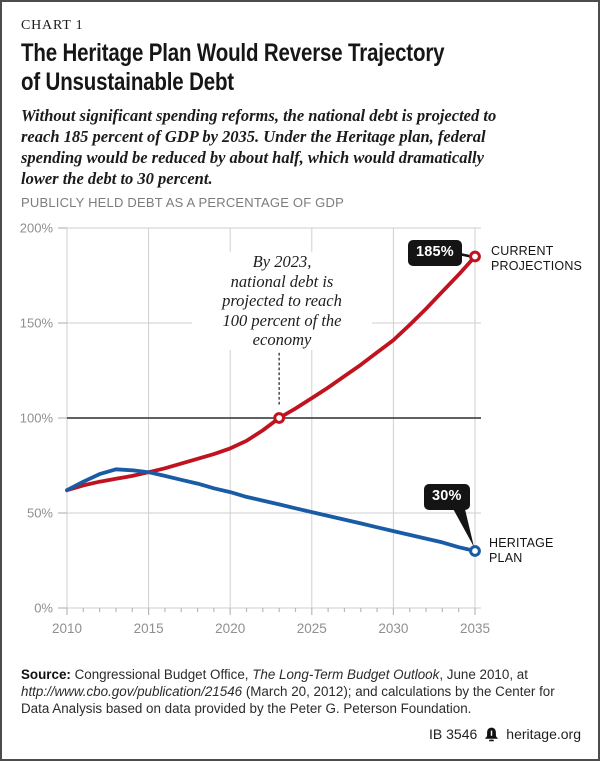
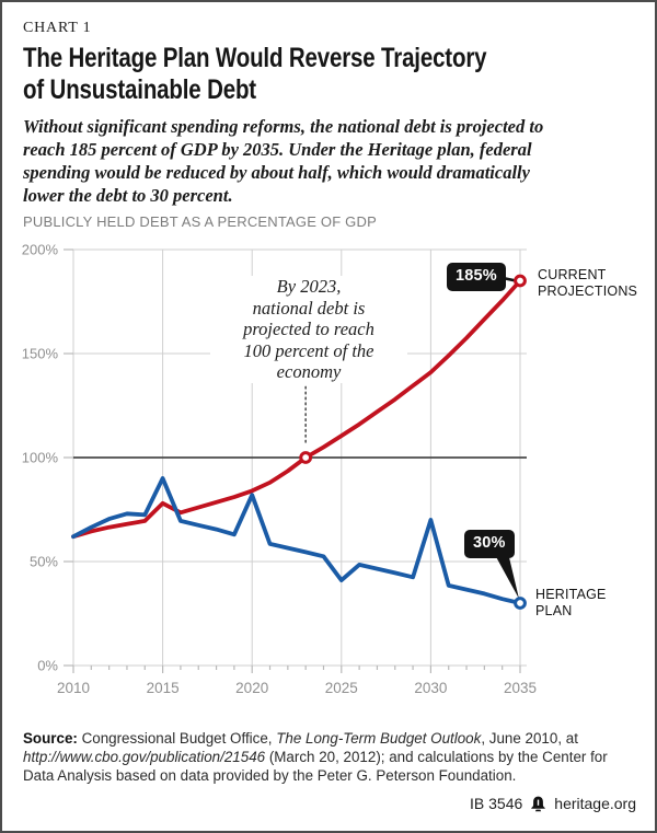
CURRENT PROJECTIONS/2015: 72% -> 78%
HERITAGE PLAN/2015: 72% -> 90%
HERITAGE PLAN/2020: 61% -> 82%
HERITAGE PLAN/2025: 50% -> 41%
HERITAGE PLAN/2030: 40% -> 70%
